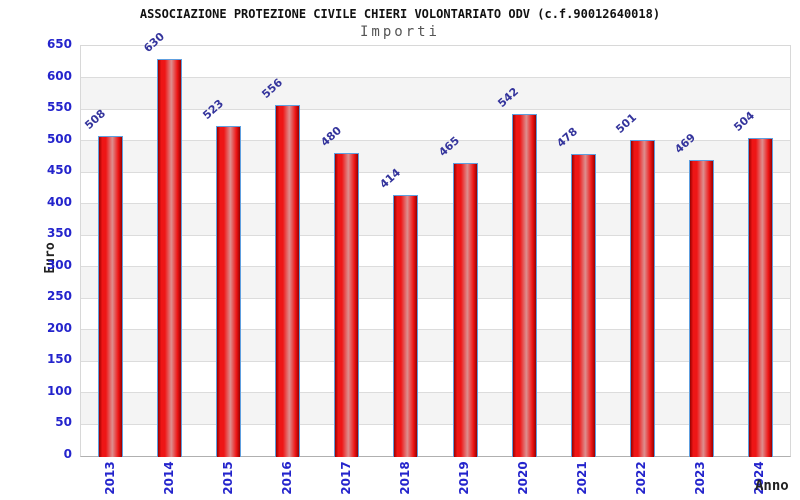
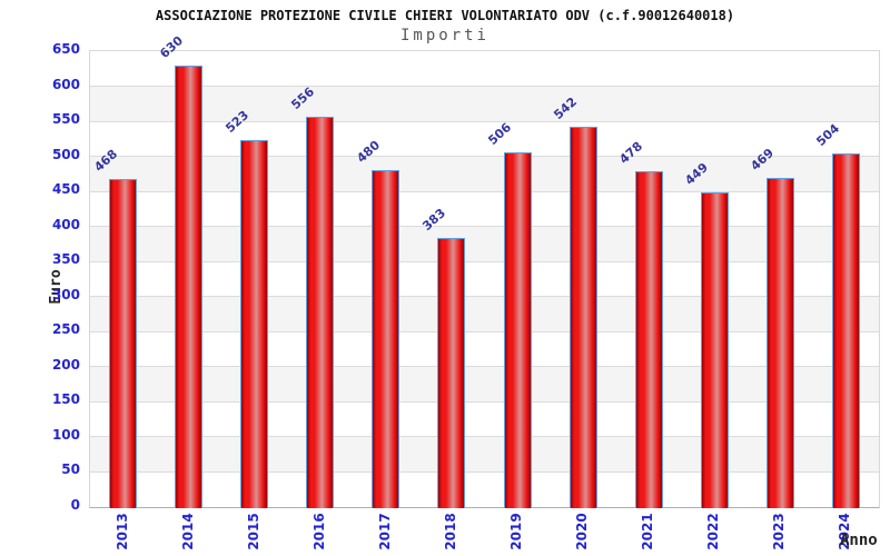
2013: 508 -> 468
2018: 414 -> 383
2019: 465 -> 506
2022: 501 -> 449
